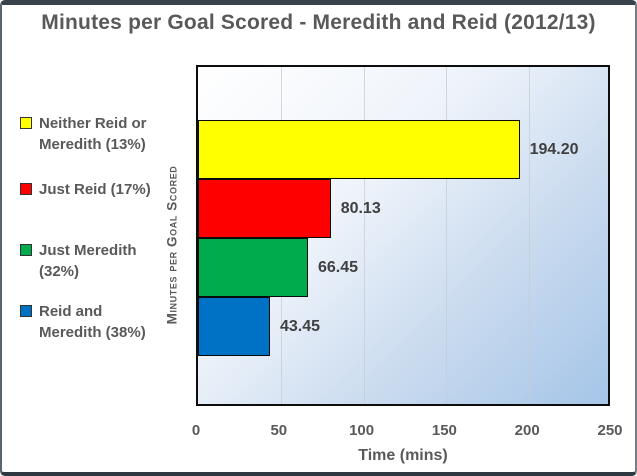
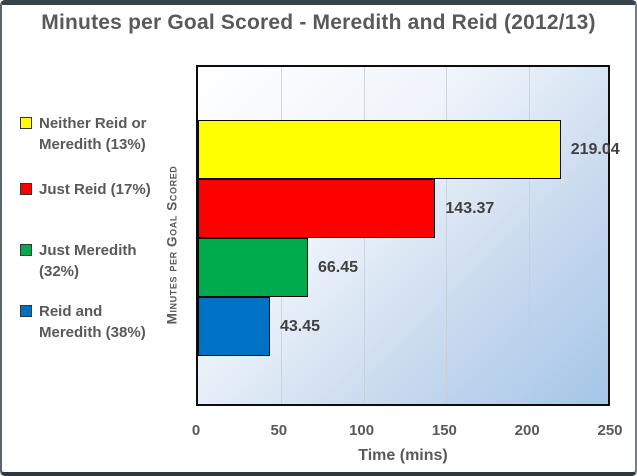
Neither Reid or Meredith (13%): 194.20 -> 219.04
Just Reid (17%): 80.13 -> 143.37
